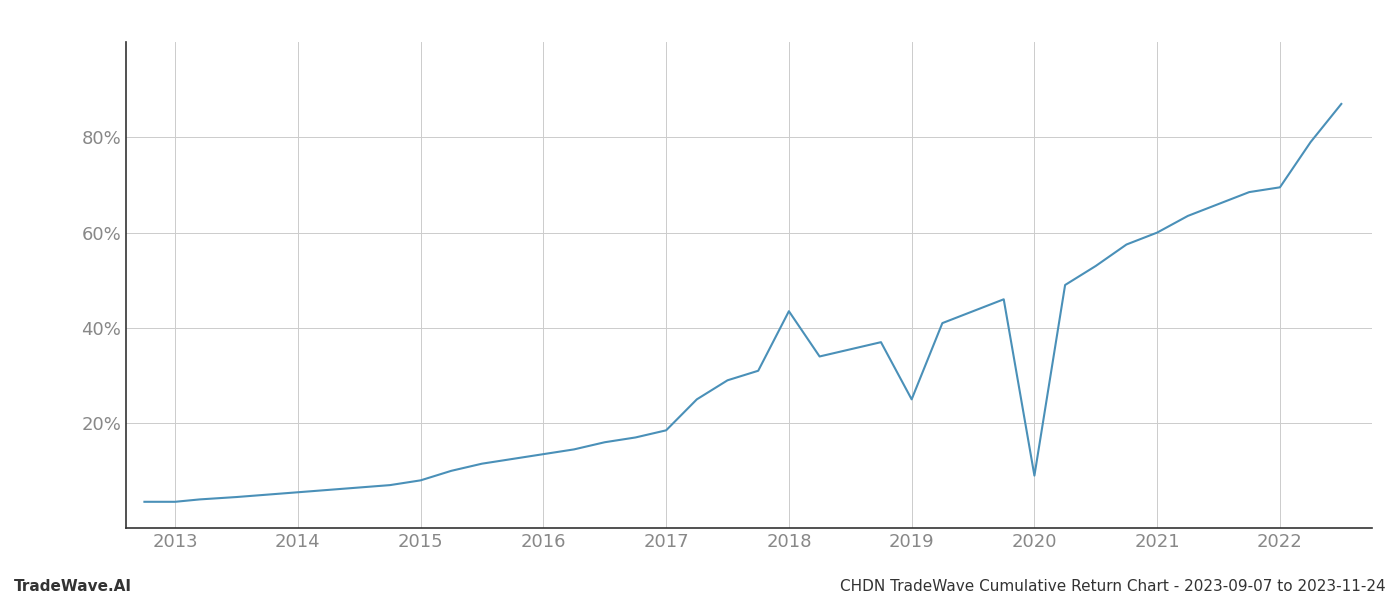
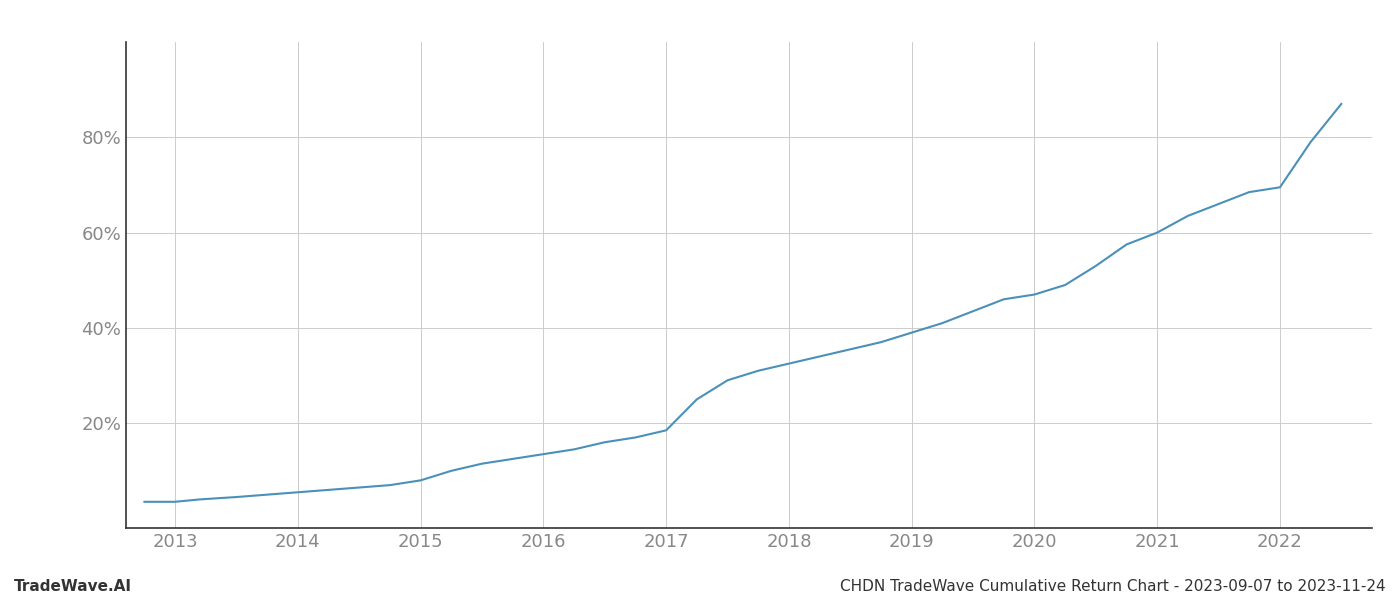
2018: 43.5% -> 32.5%
2019: 25.0% -> 39.0%
2020: 9.0% -> 47.0%
